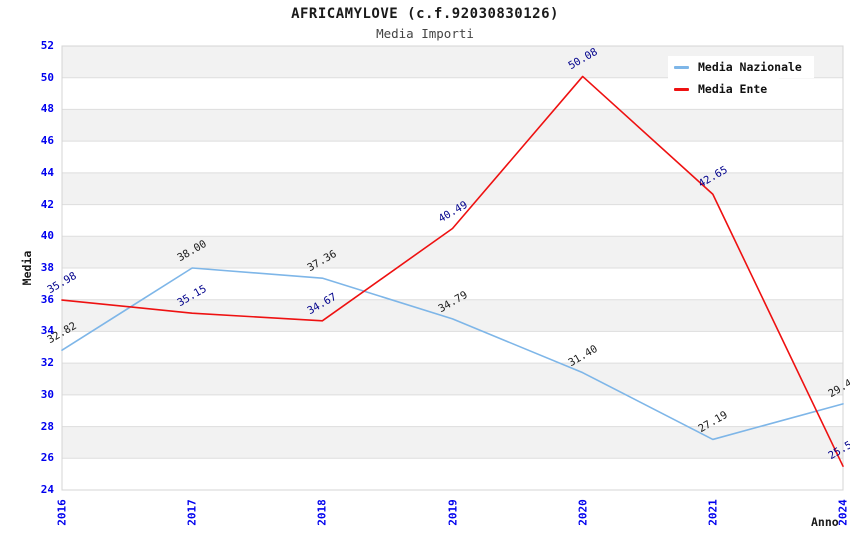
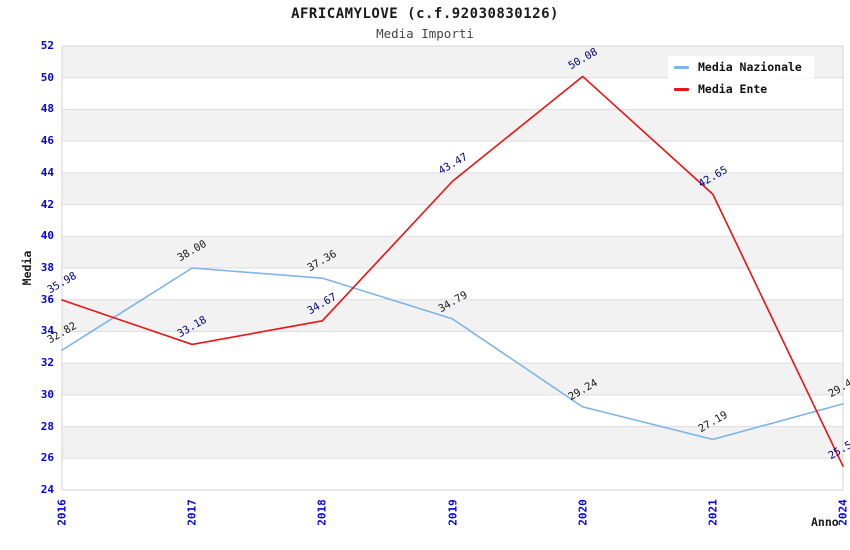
Media Ente/2017: 35.15 -> 33.18
Media Ente/2019: 40.49 -> 43.47
Media Nazionale/2020: 31.40 -> 29.24
